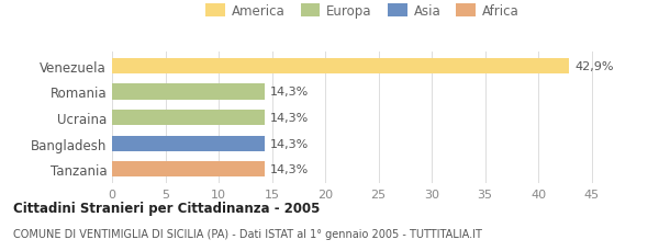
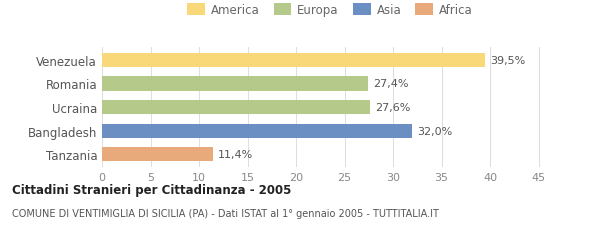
Venezuela: 42,9% -> 39,5%
Romania: 14,3% -> 27,4%
Ucraina: 14,3% -> 27,6%
Bangladesh: 14,3% -> 32,0%
Tanzania: 14,3% -> 11,4%
